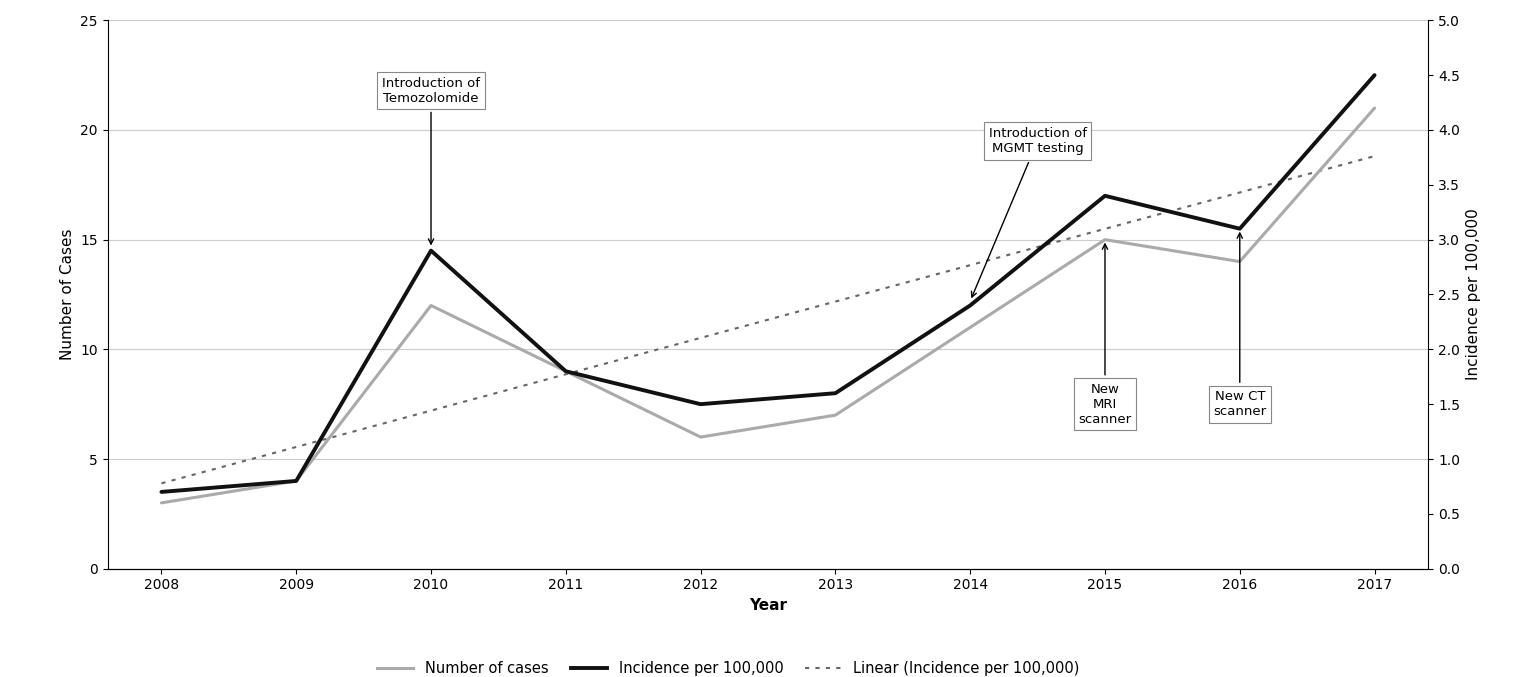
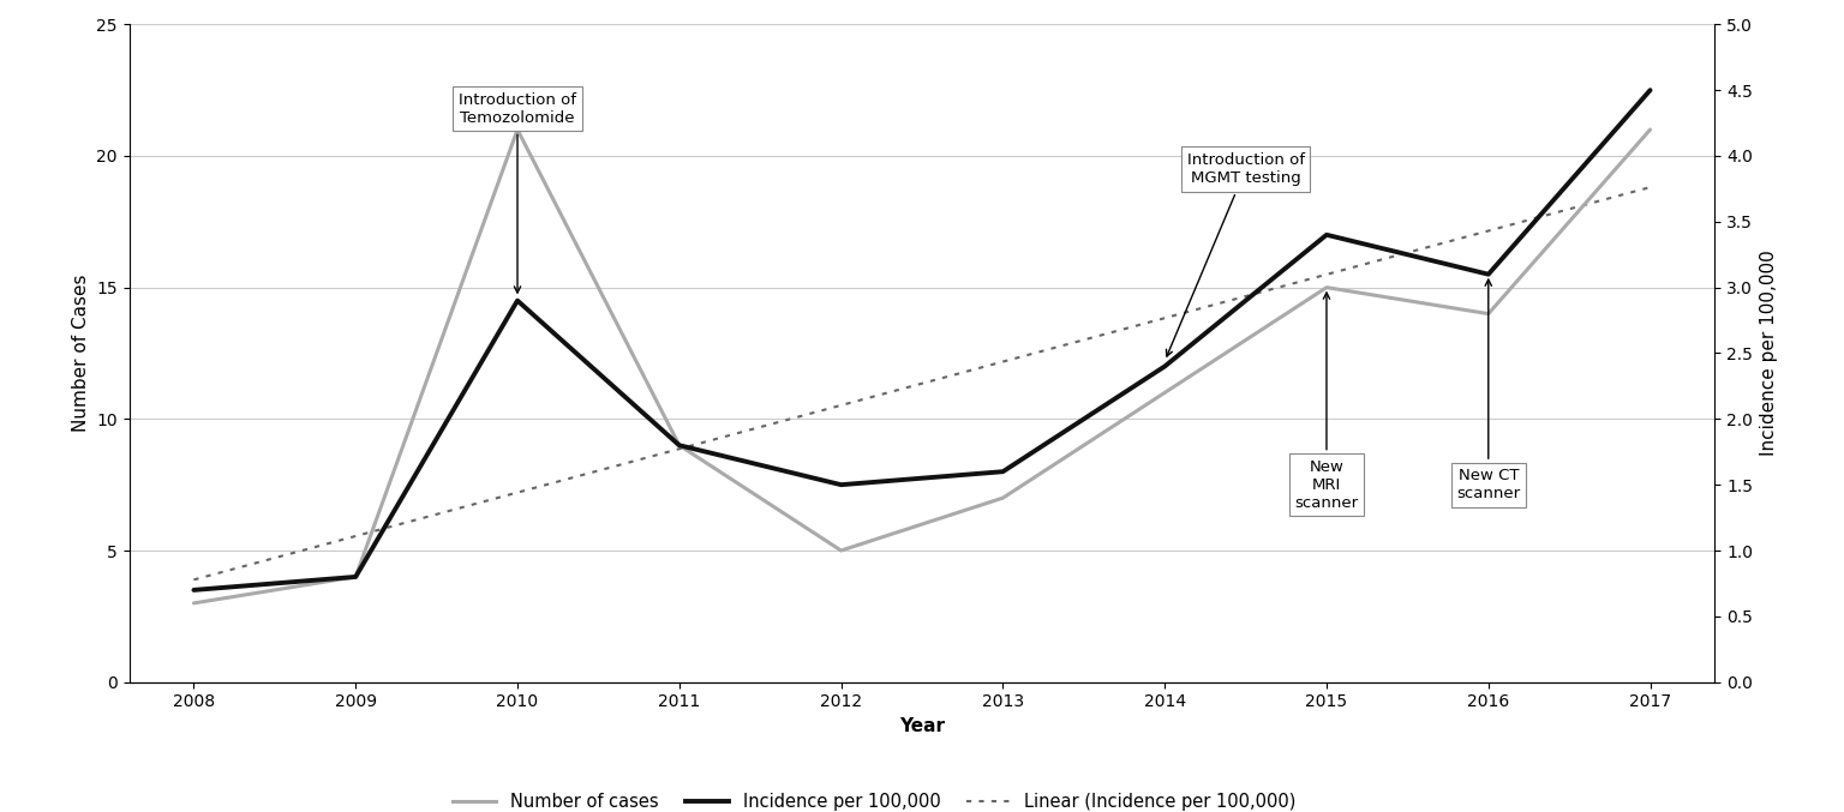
Number of cases/2010: 12 -> 21
Number of cases/2012: 6 -> 5
